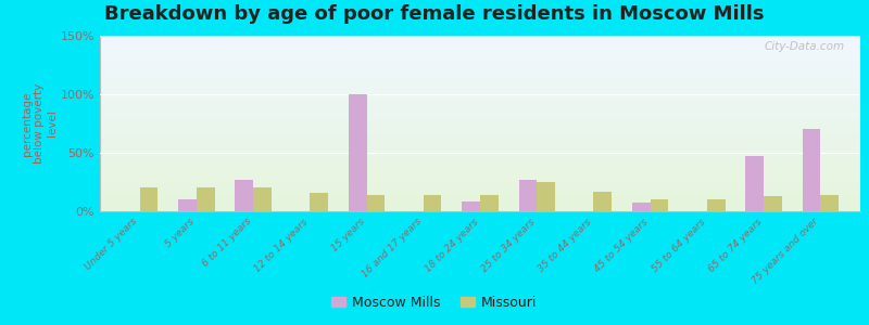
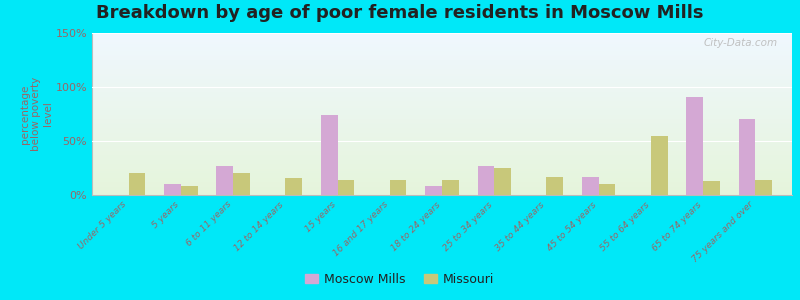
Missouri/5 years: 20% -> 8%
Moscow Mills/15 years: 100% -> 74%
Moscow Mills/45 to 54 years: 7% -> 17%
Missouri/55 to 64 years: 10% -> 55%
Moscow Mills/65 to 74 years: 47% -> 91%
